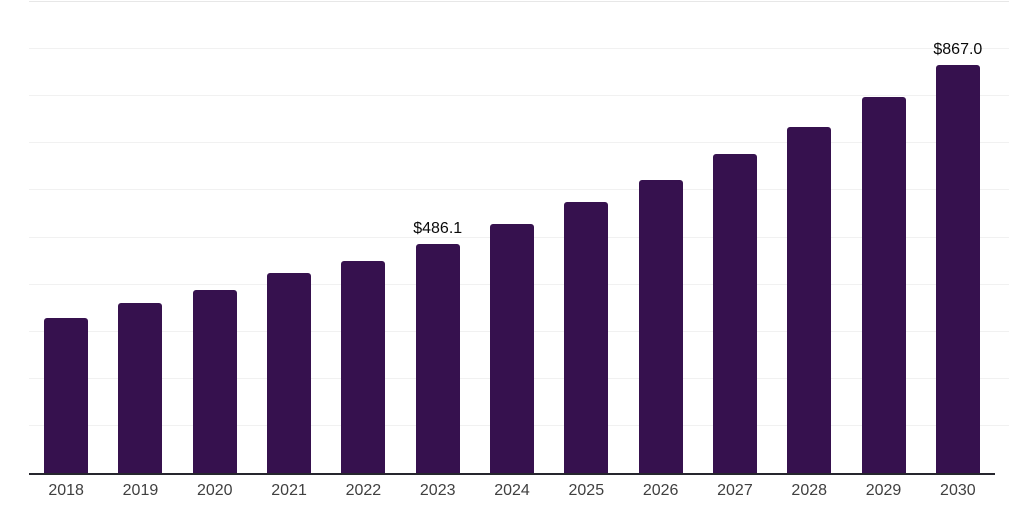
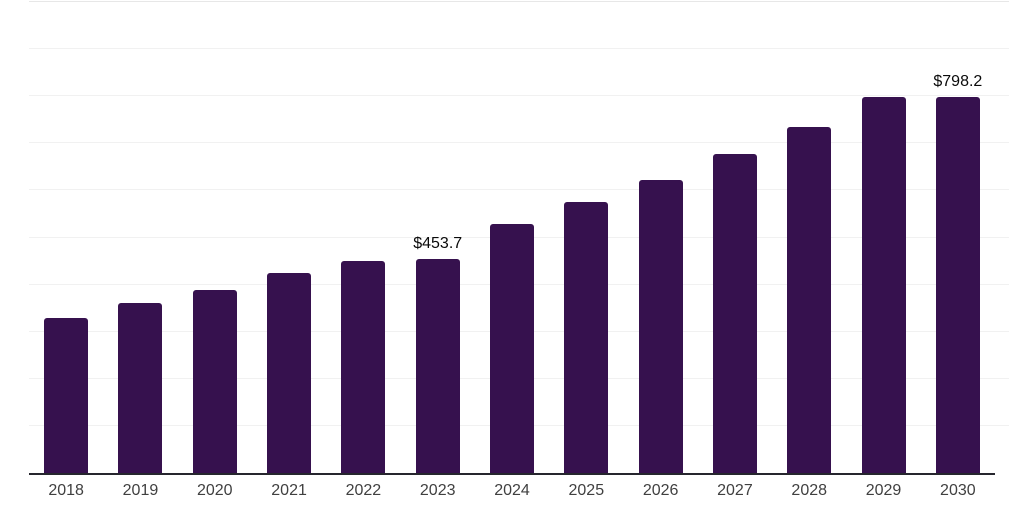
2023: $486.1 -> $453.7
2030: $867.0 -> $798.2
